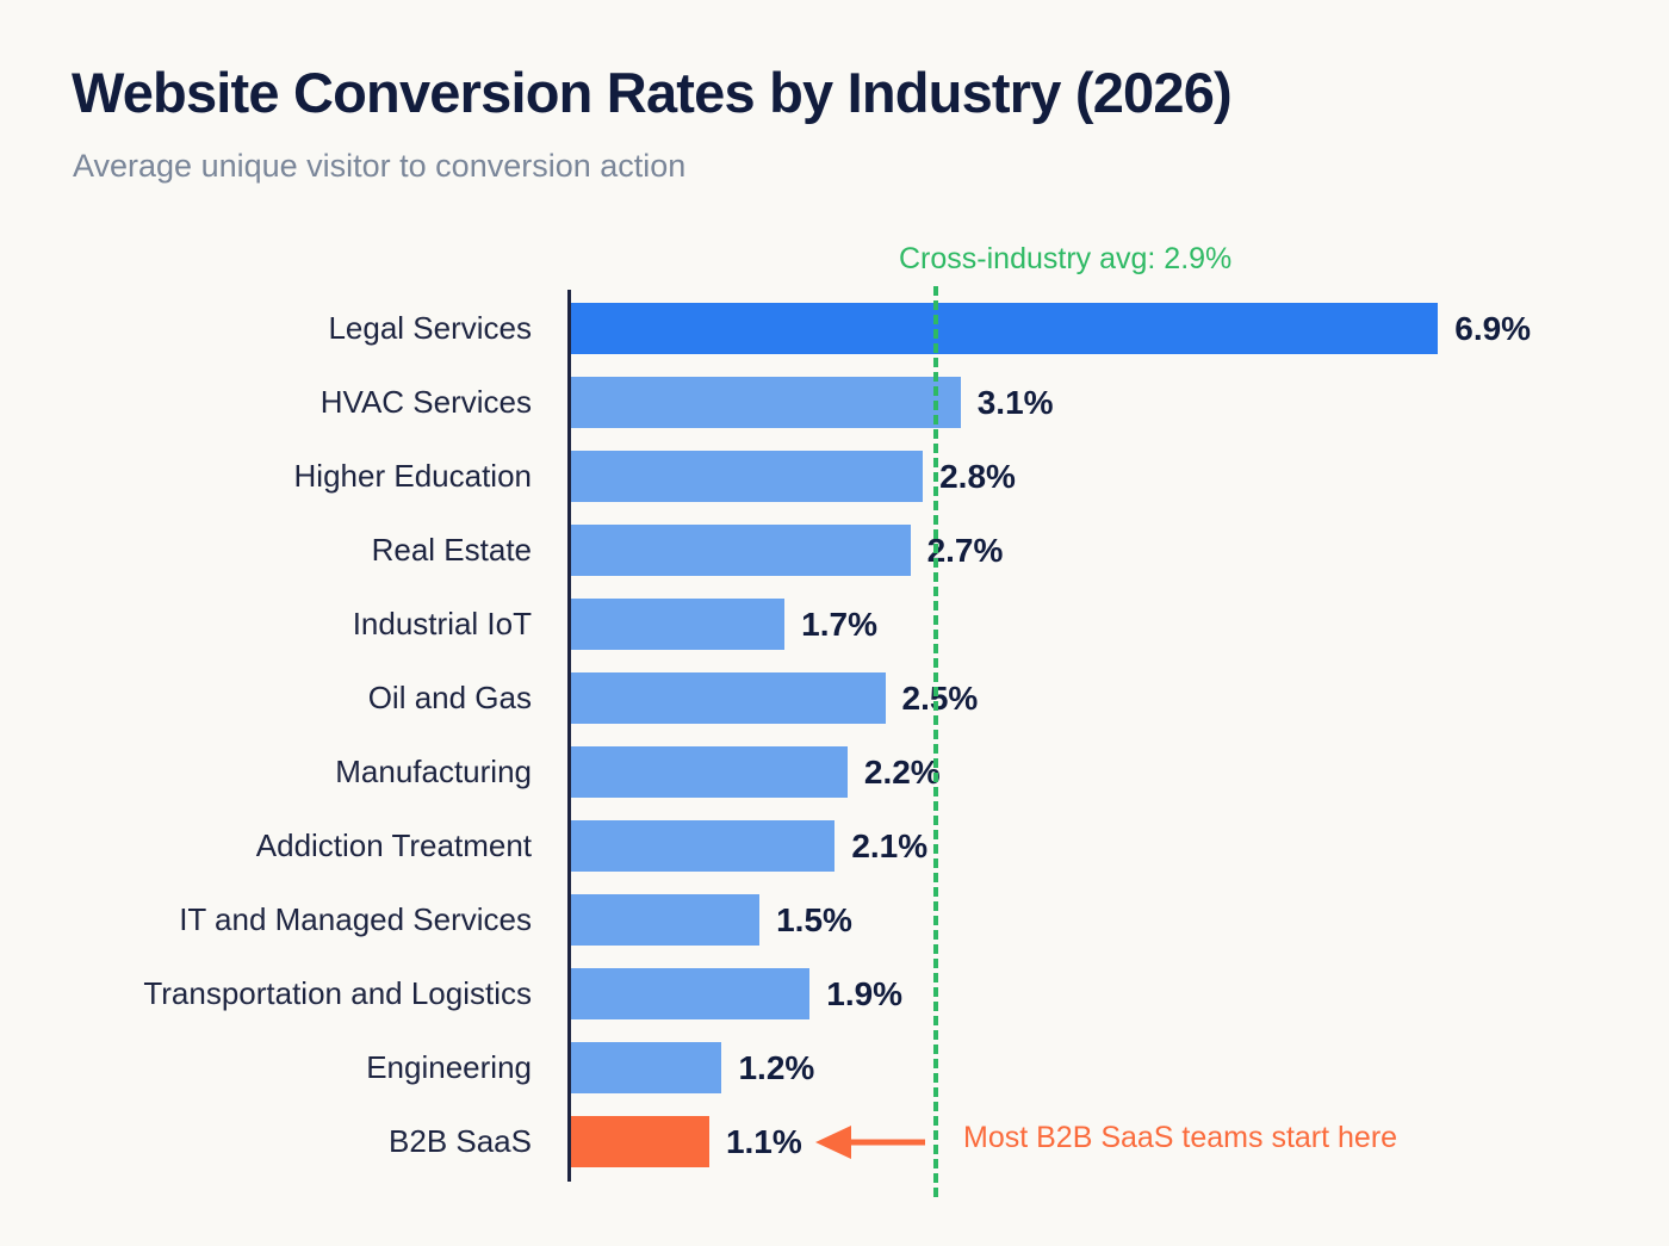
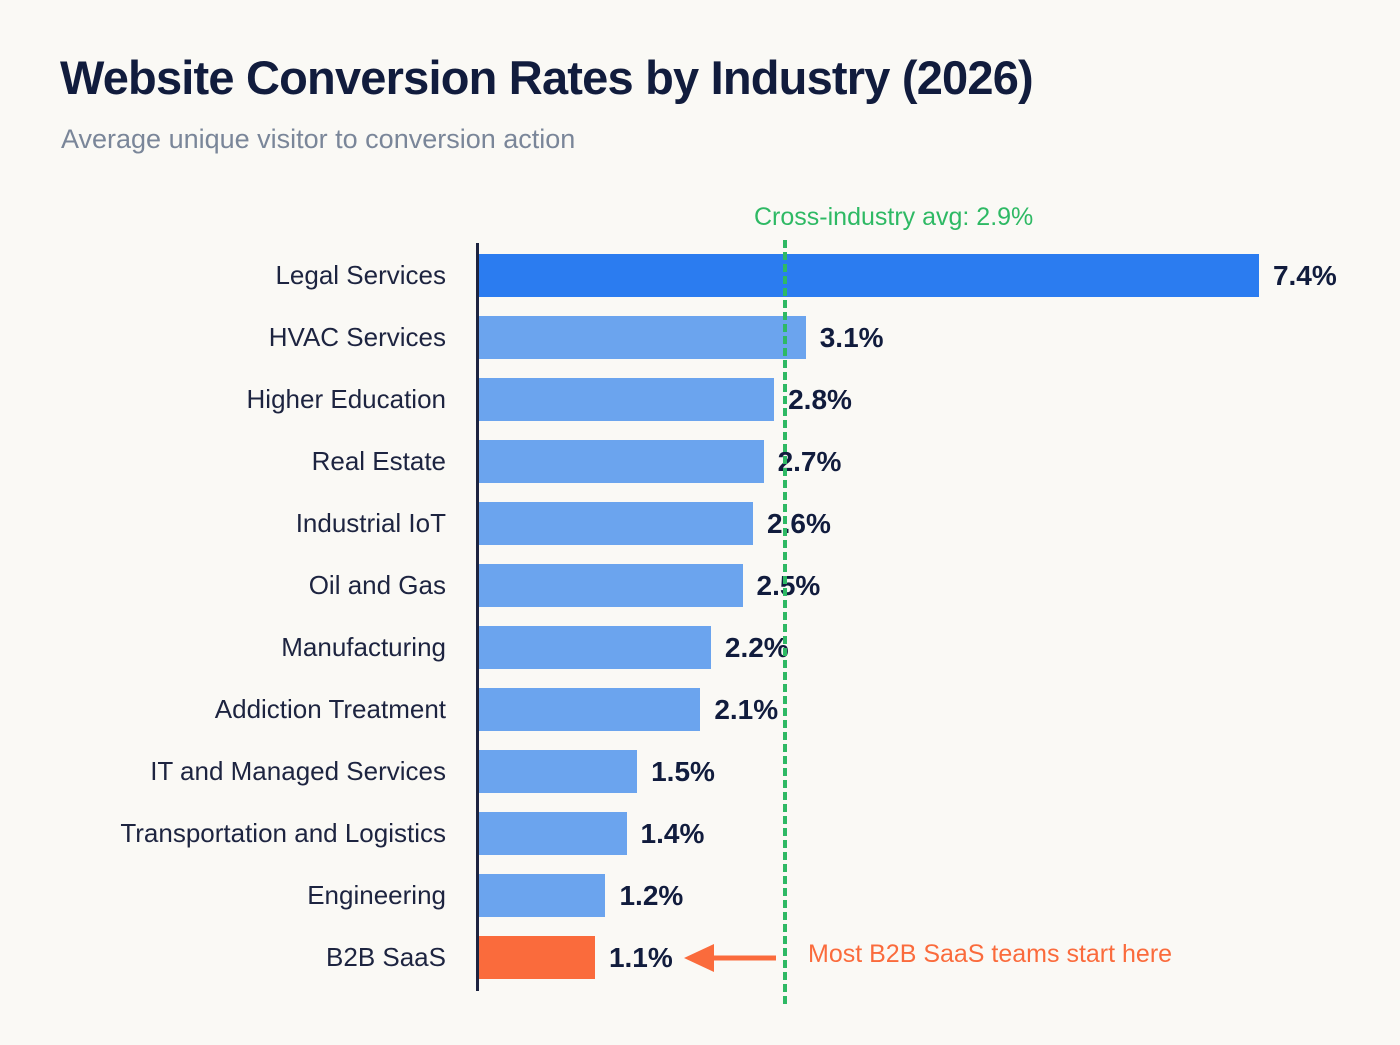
Legal Services: 6.9% -> 7.4%
Industrial IoT: 1.7% -> 2.6%
Transportation and Logistics: 1.9% -> 1.4%
